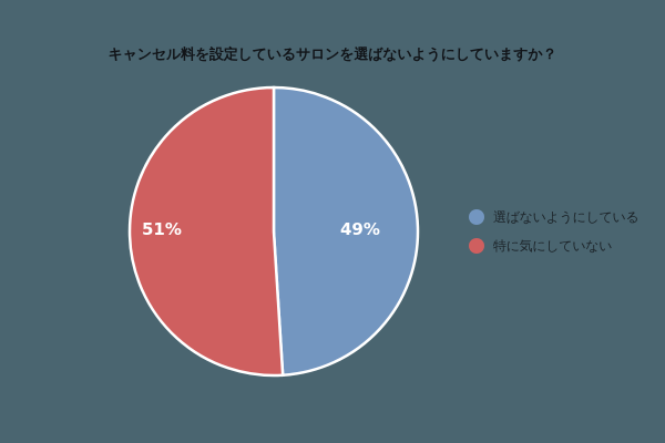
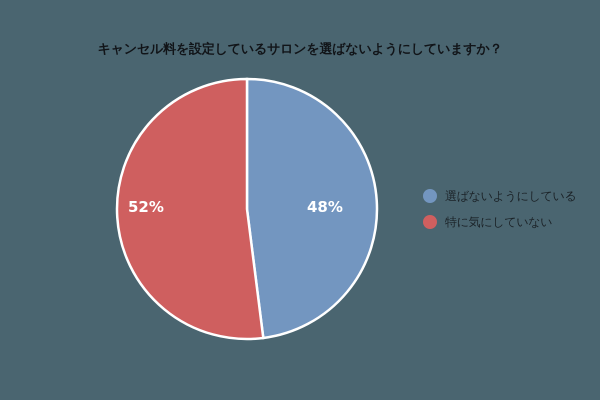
選ばないようにしている: 49% -> 48%
特に気にしていない: 51% -> 52%
